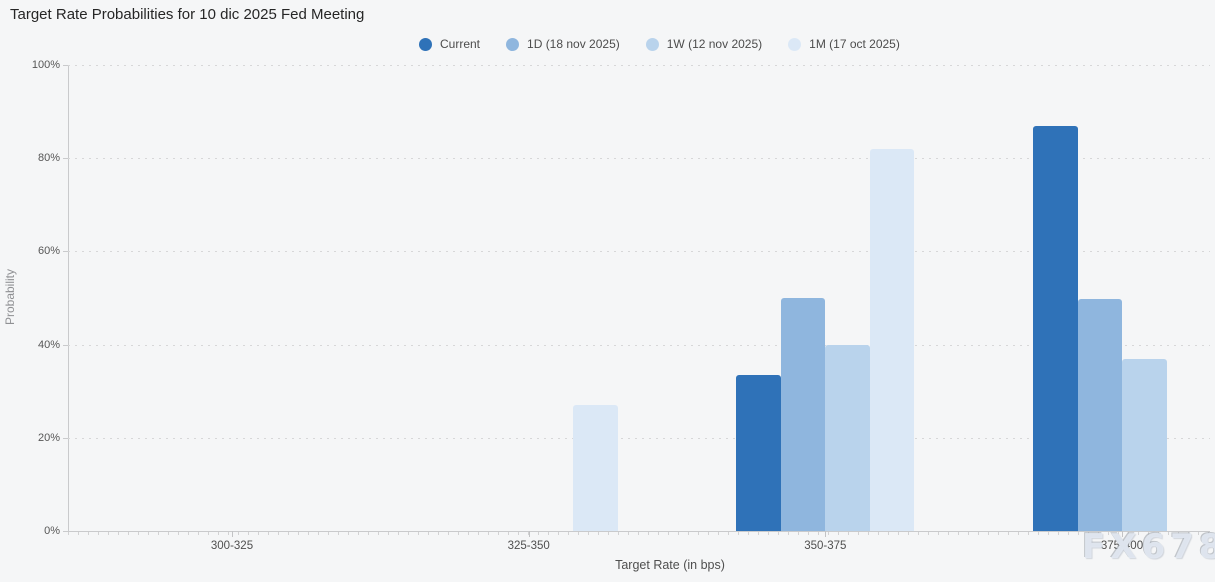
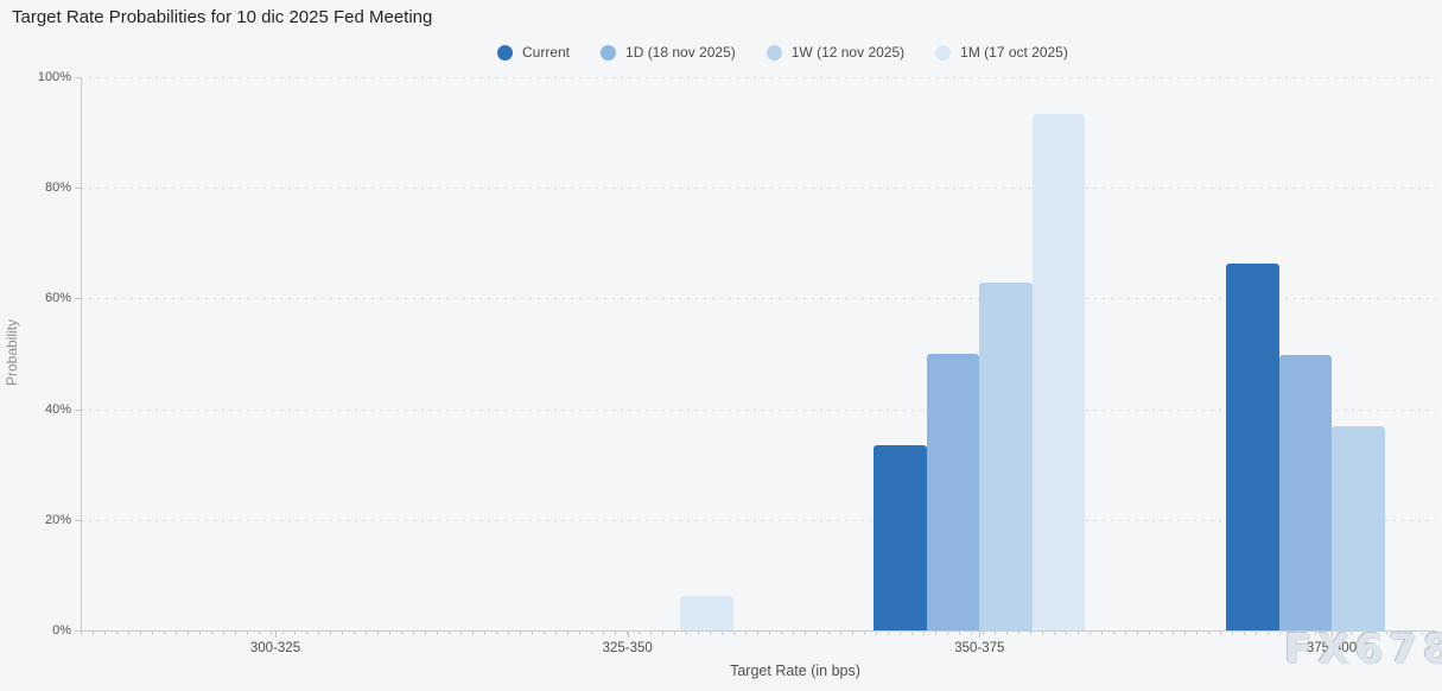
1M (17 oct 2025)/325-350: 27% -> 6%
1W (12 nov 2025)/350-375: 40% -> 63%
1M (17 oct 2025)/350-375: 82% -> 93%
Current/375-400: 87% -> 66%
